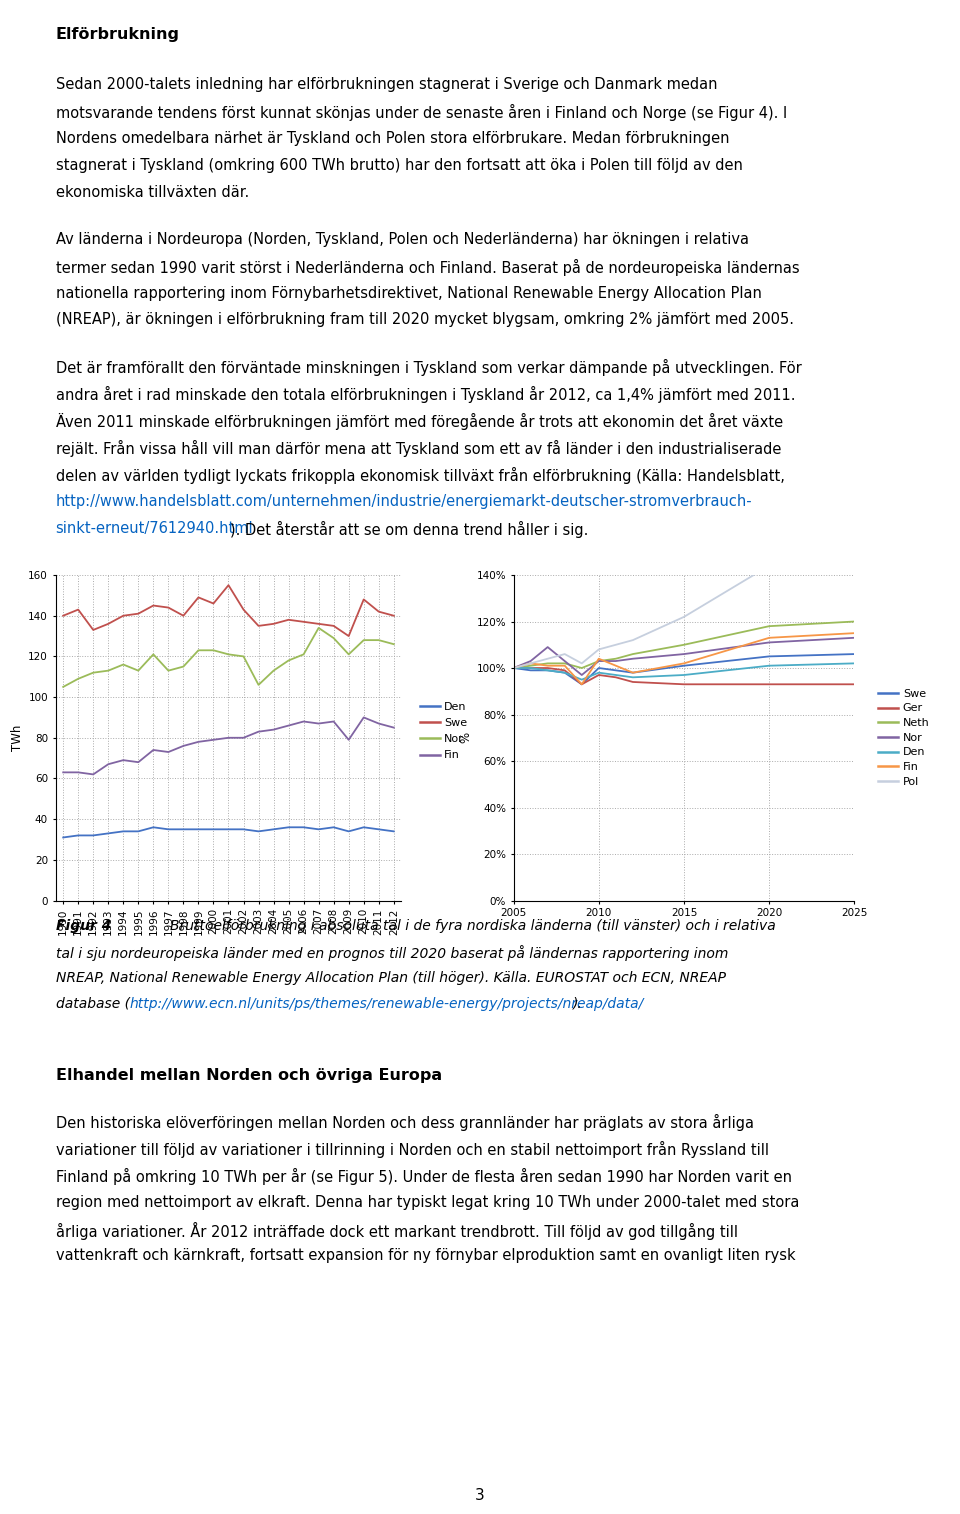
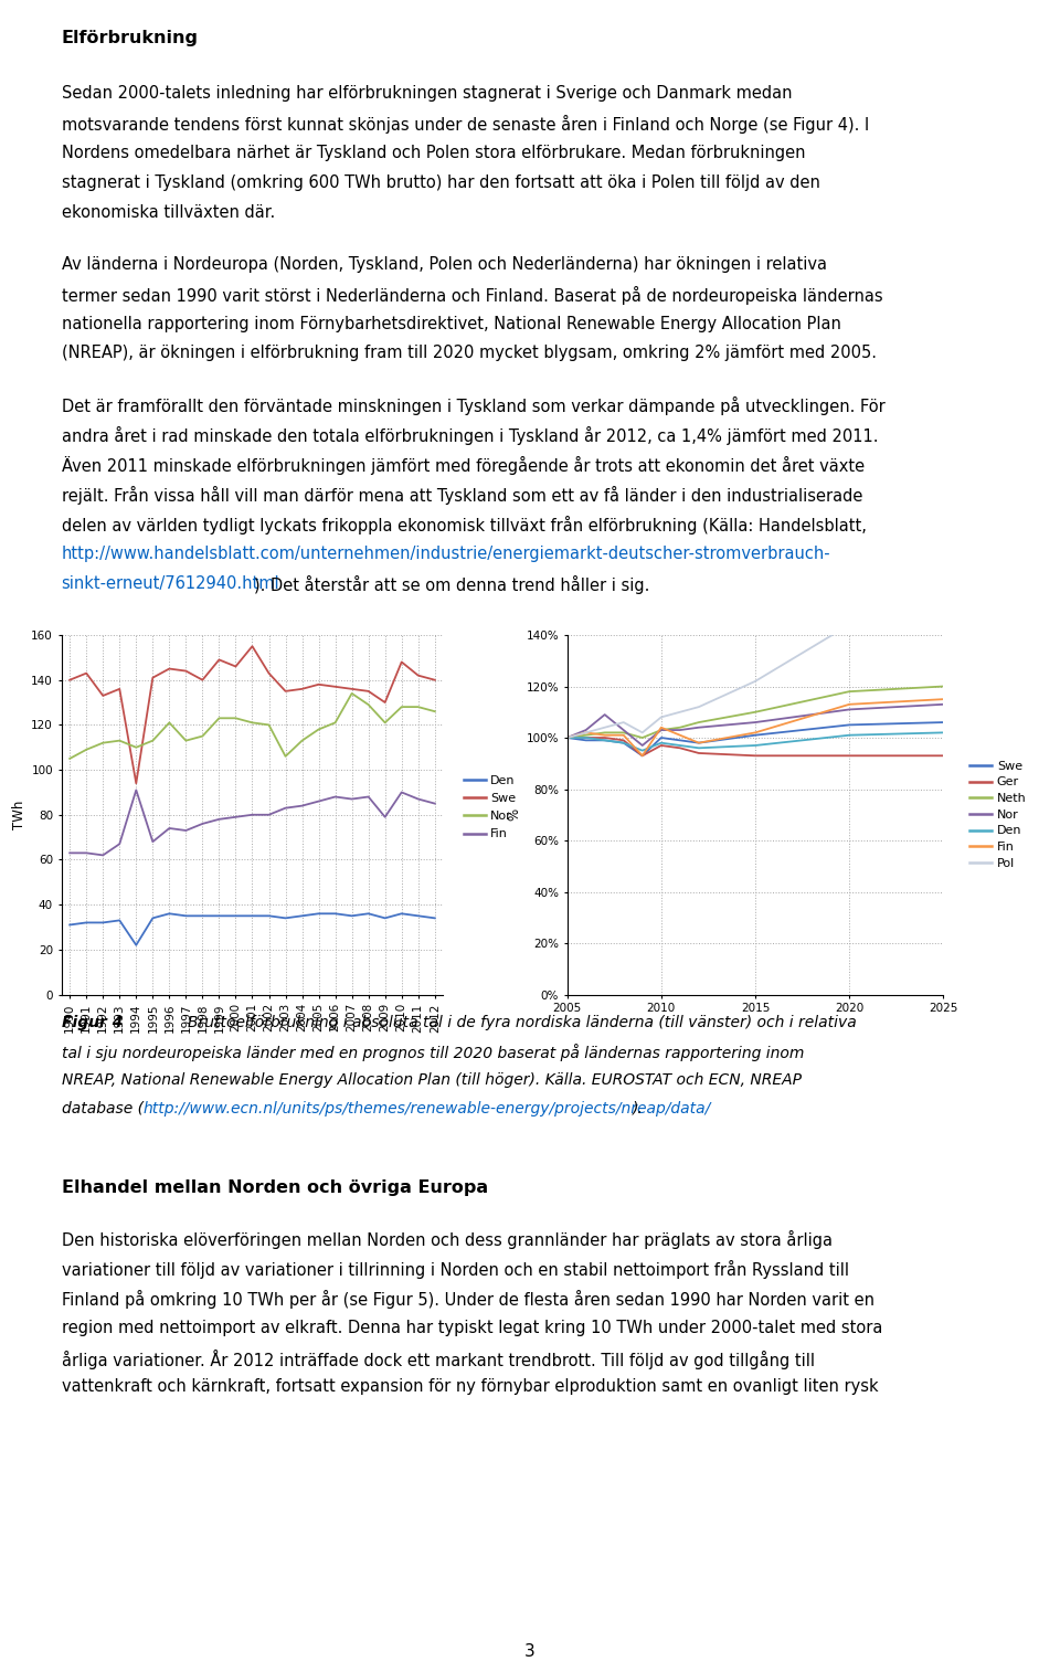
Den/1994: 34 -> 22
Swe/1994: 140 -> 94
Nor/1994: 116 -> 110
Fin/1994: 69 -> 91
